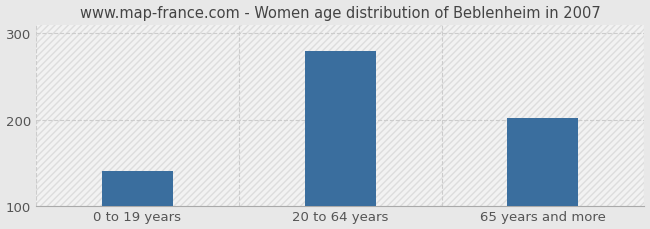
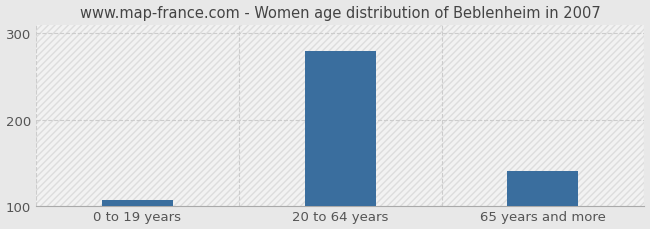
0 to 19 years: 140 -> 106
65 years and more: 202 -> 140
